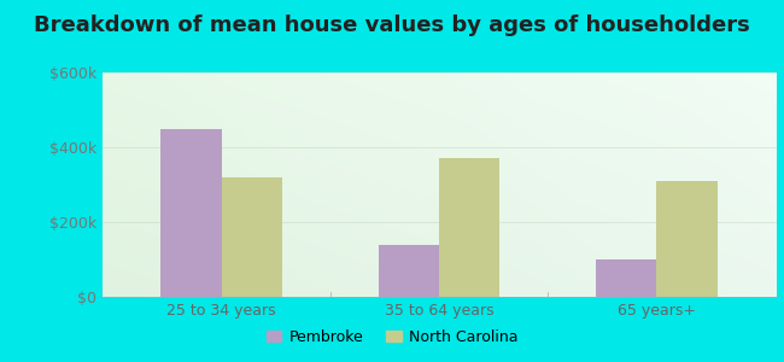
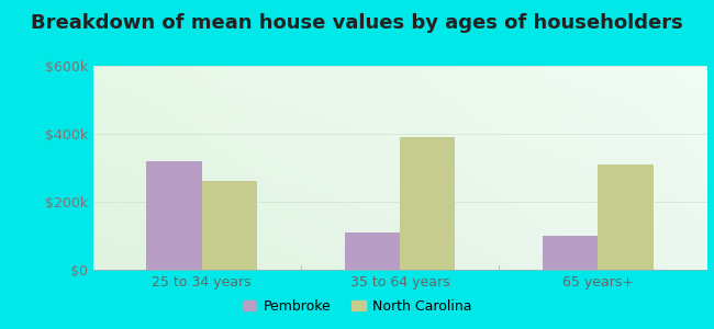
Pembroke/25 to 34 years: $450k -> $320k
North Carolina/25 to 34 years: $320k -> $260k
Pembroke/35 to 64 years: $140k -> $110k
North Carolina/35 to 64 years: $370k -> $390k
